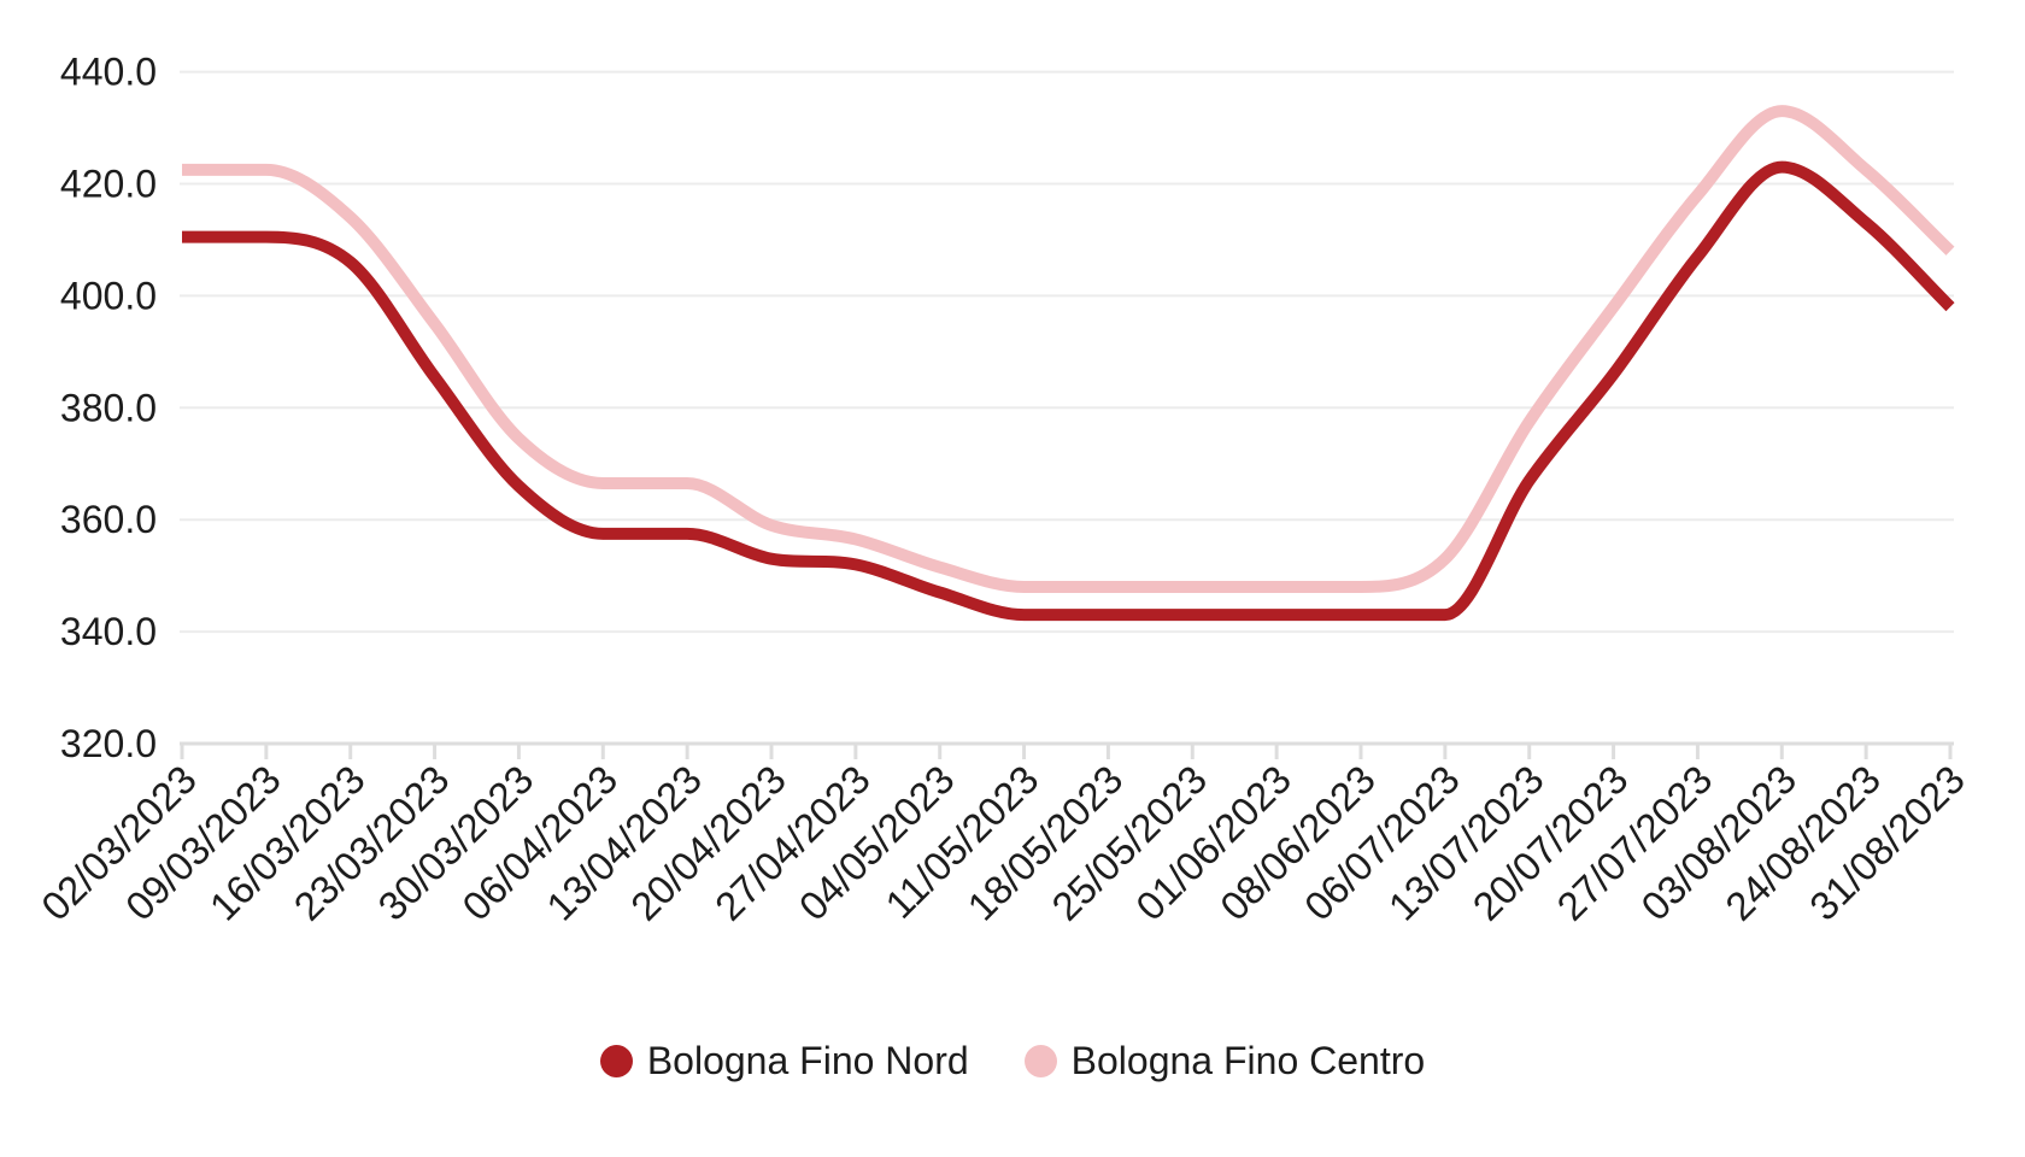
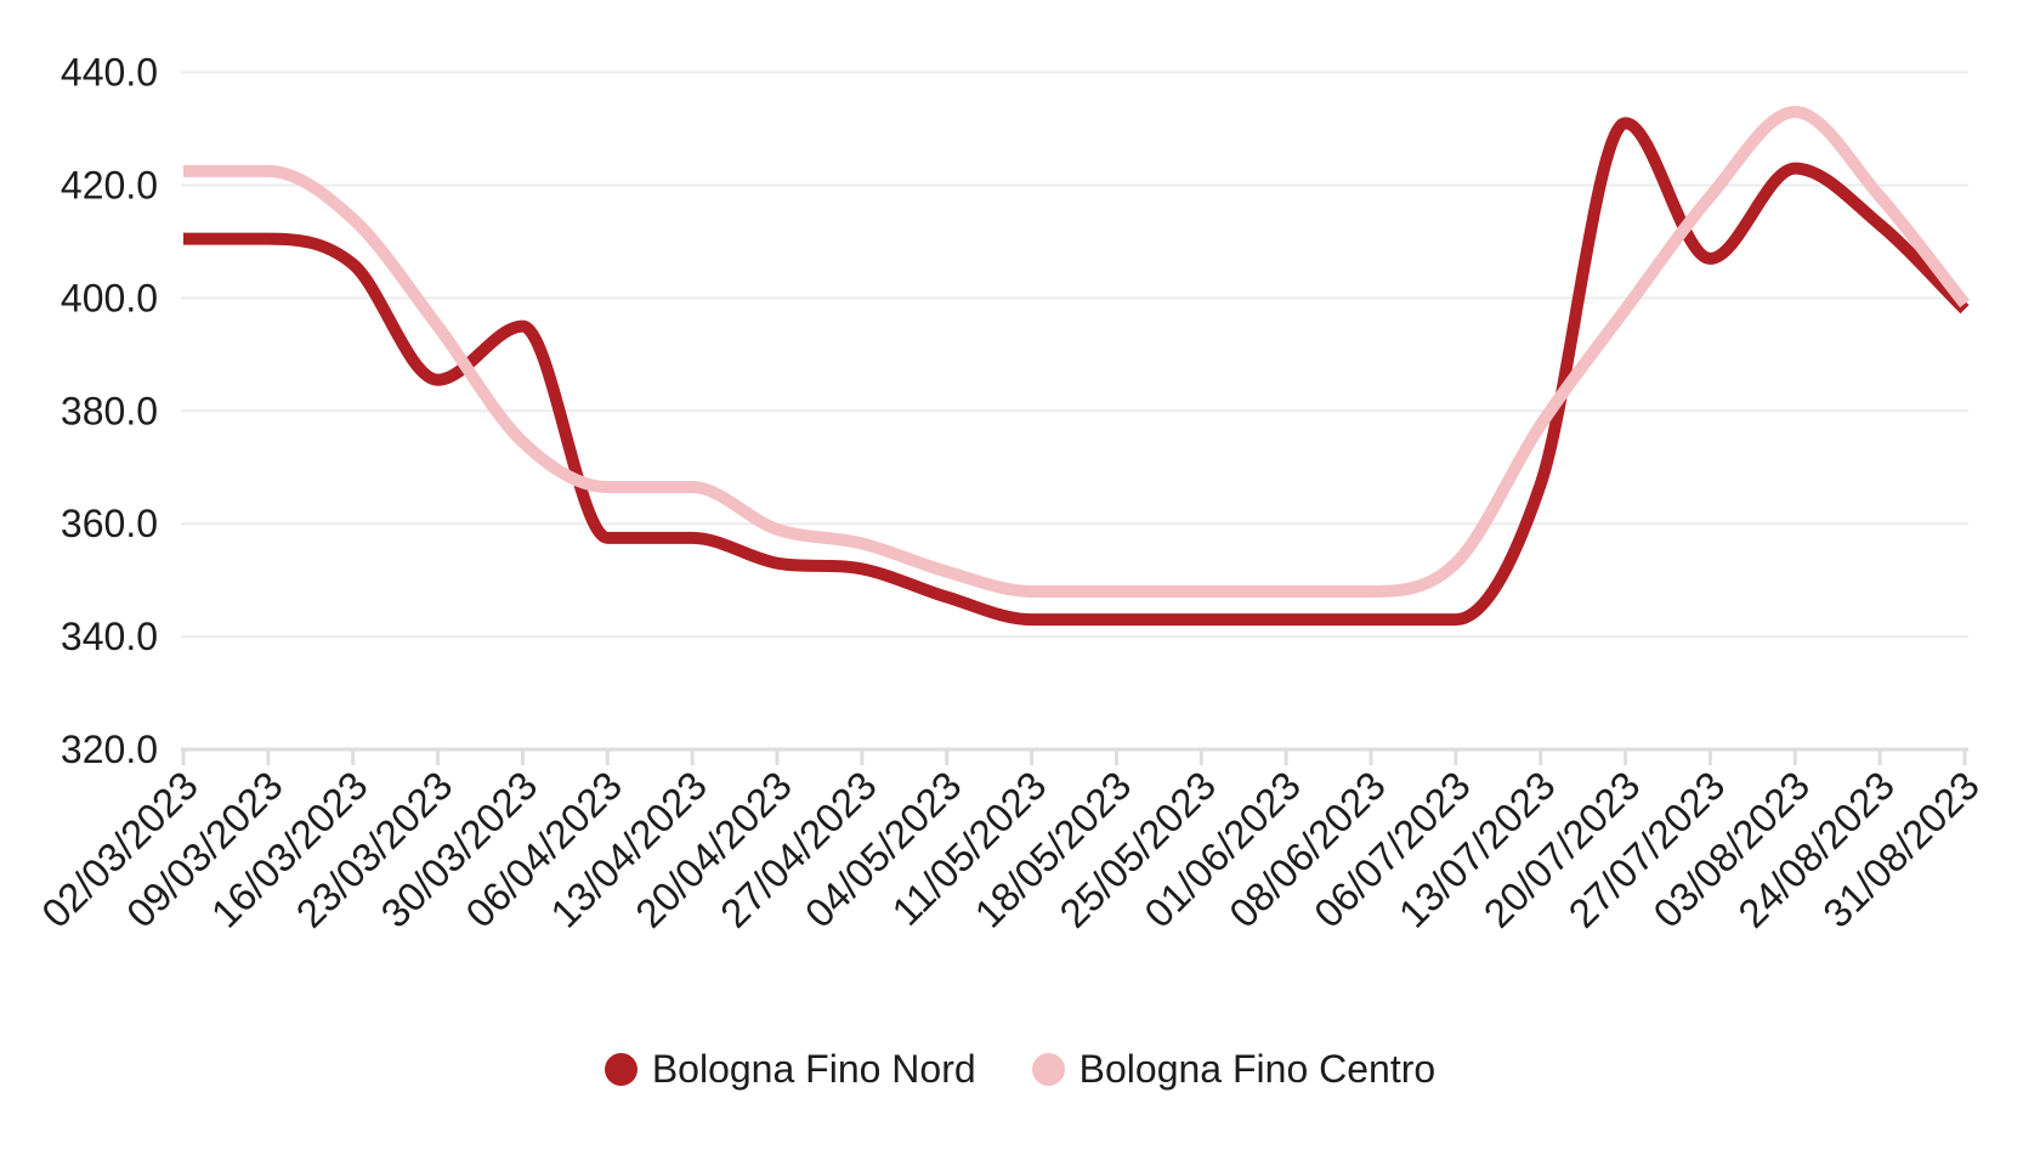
Bologna Fino Nord/30/03/2023: 366 -> 395
Bologna Fino Nord/20/07/2023: 386 -> 431
Bologna Fino Centro/24/08/2023: 422 -> 418
Bologna Fino Centro/31/08/2023: 408 -> 399
